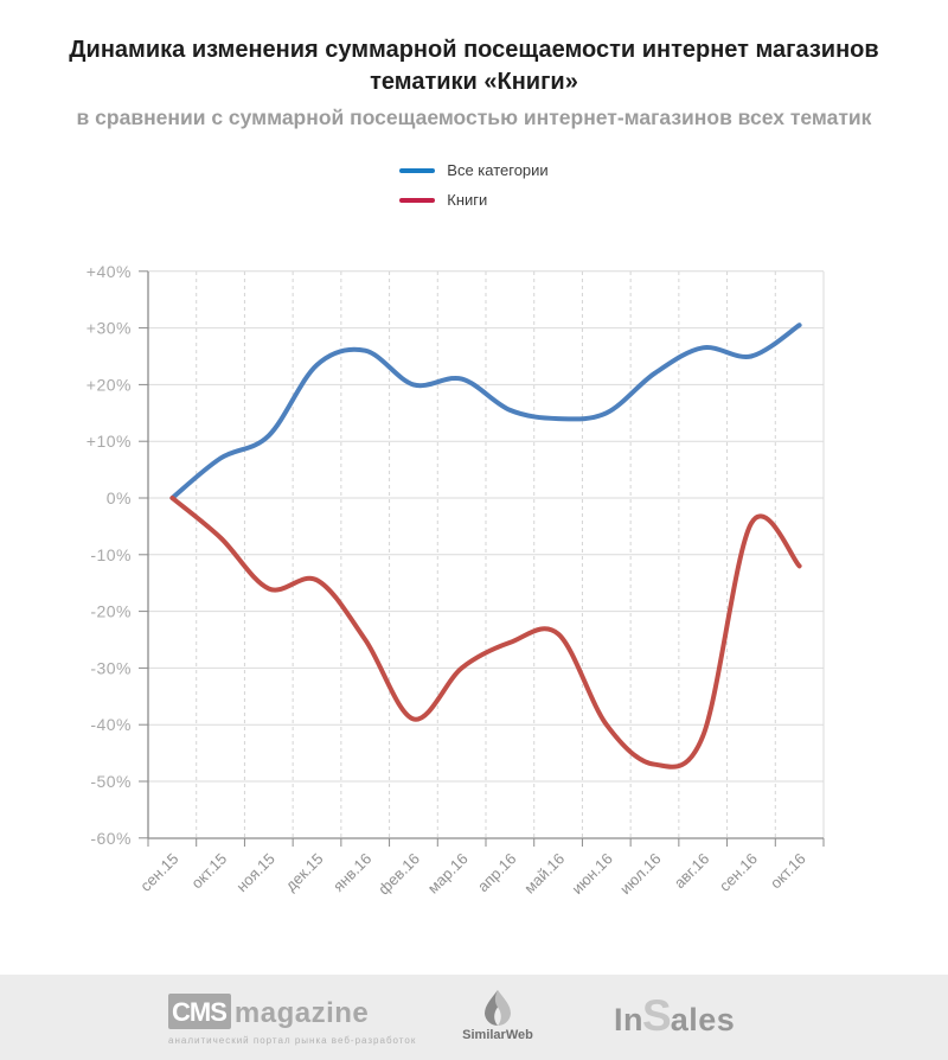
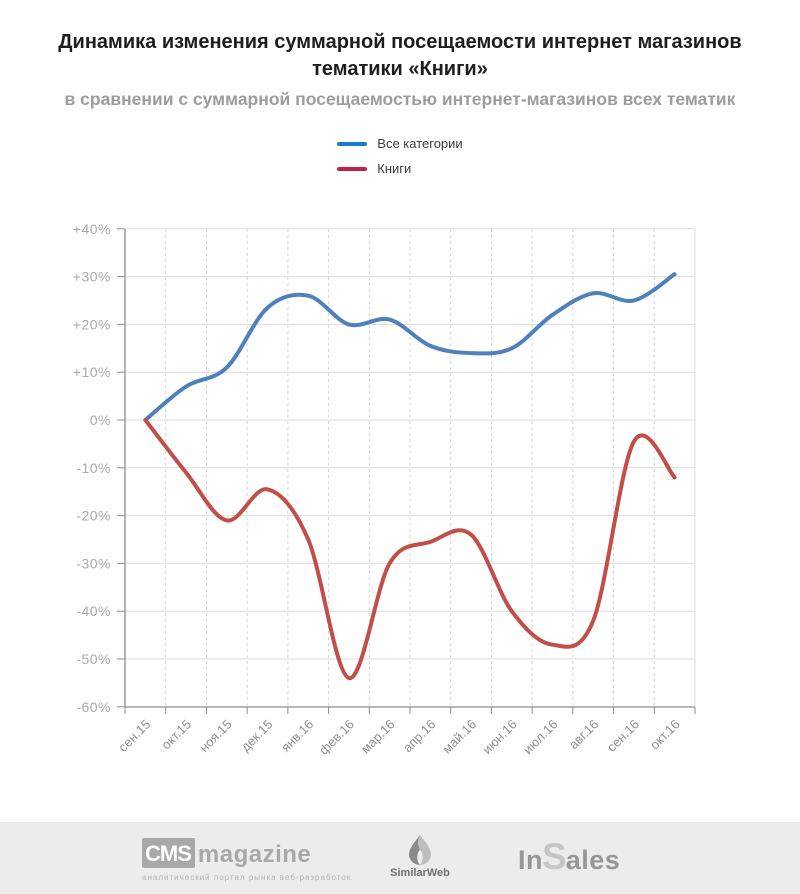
Книги/окт.15: -7% -> -11%
Книги/ноя.15: -16% -> -21%
Книги/фев.16: -39% -> -54%
